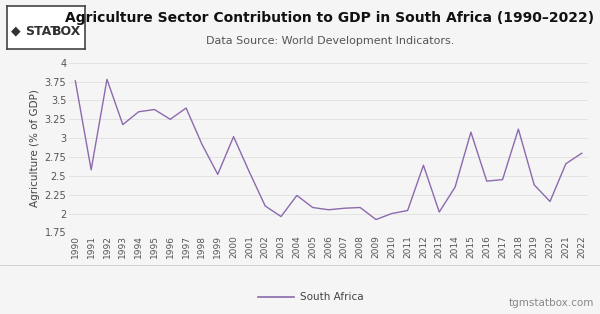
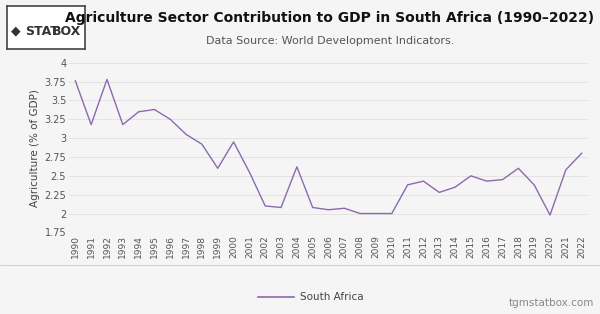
1991: 2.58 -> 3.18
1997: 3.40 -> 3.05
1999: 2.52 -> 2.60
2000: 3.02 -> 2.95
2003: 1.96 -> 2.08
2004: 2.24 -> 2.62
2008: 2.08 -> 2.00
2009: 1.92 -> 2.00
2011: 2.04 -> 2.38
2012: 2.64 -> 2.43
2013: 2.02 -> 2.28
2015: 3.08 -> 2.50
2018: 3.12 -> 2.60
2020: 2.16 -> 1.98
2021: 2.66 -> 2.58
